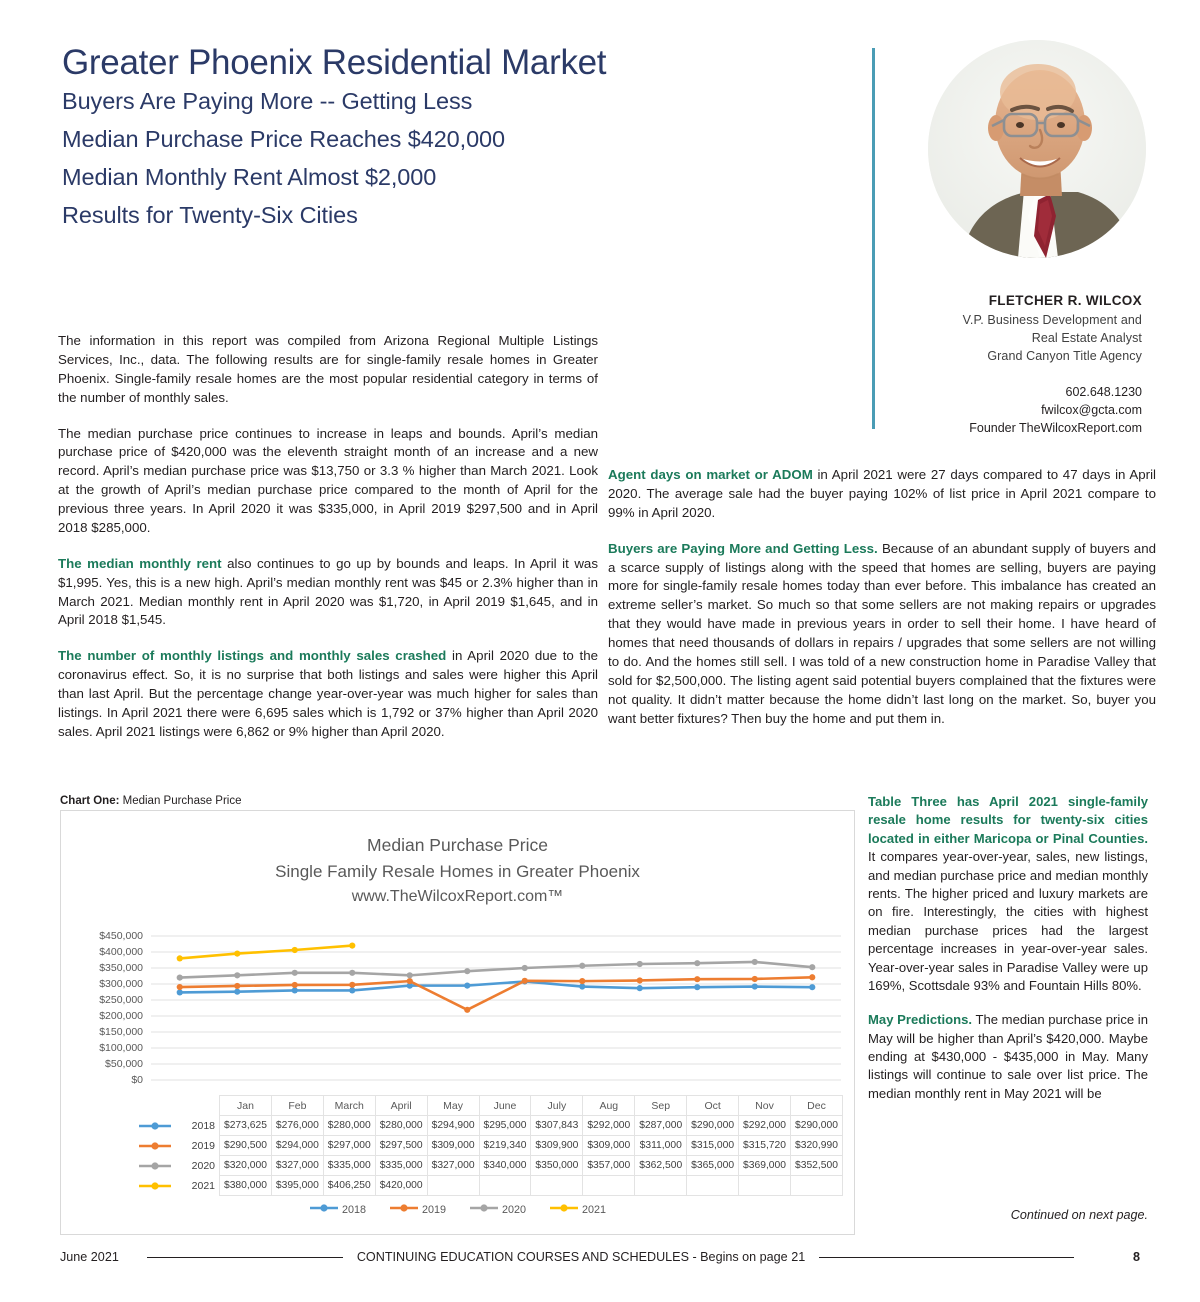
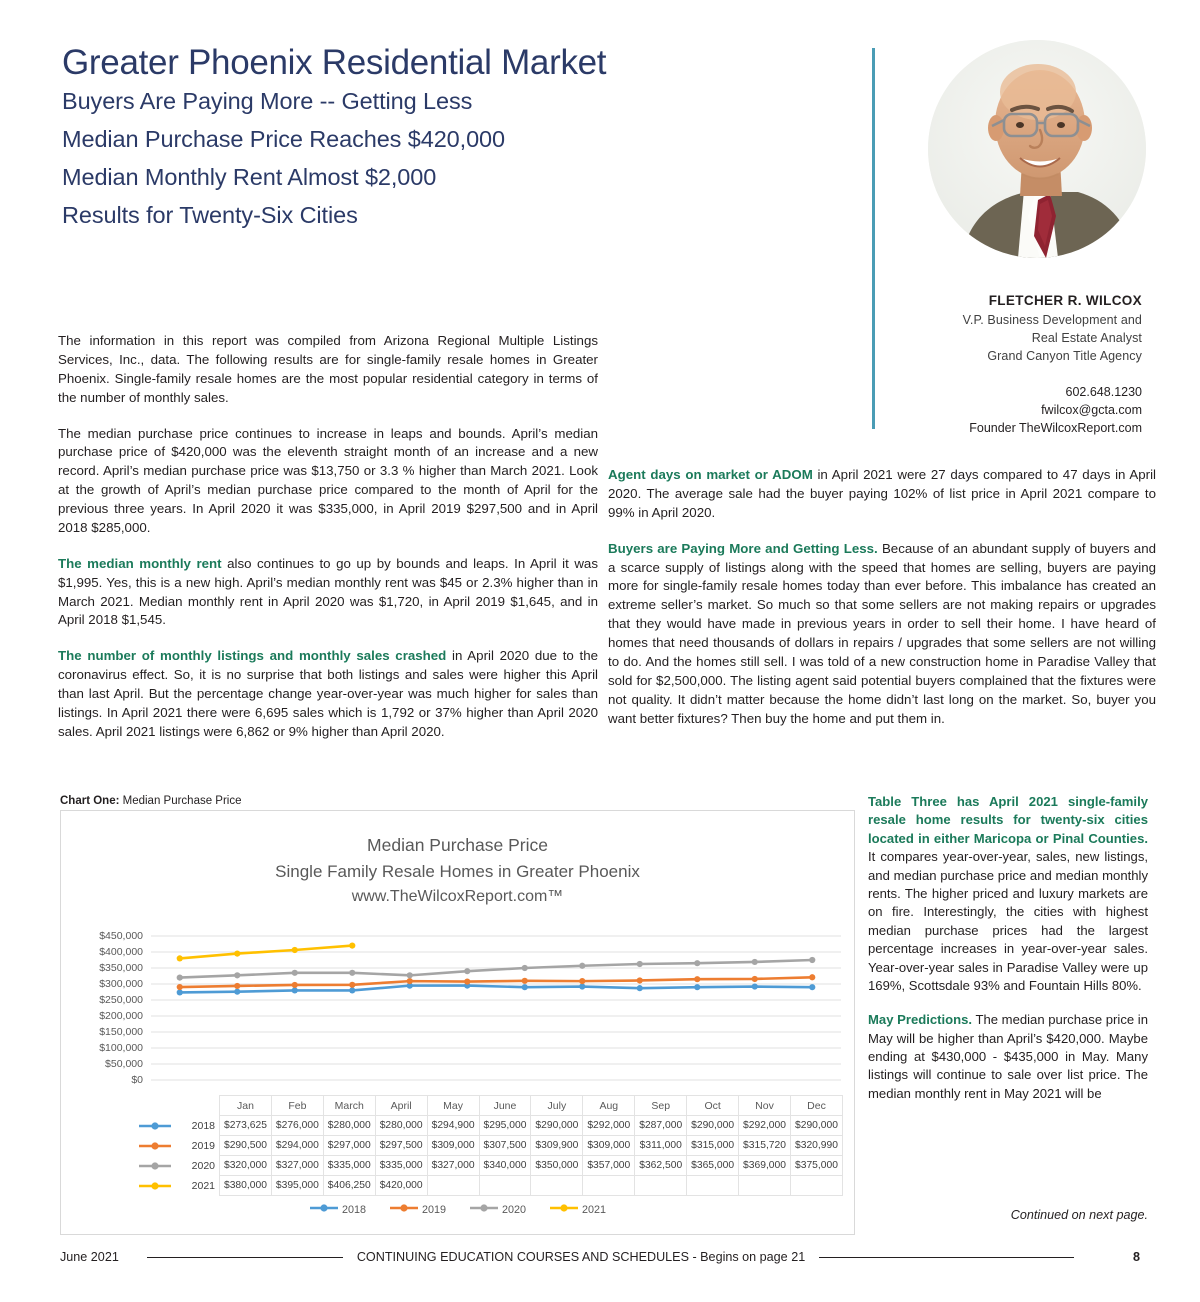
2019/June: $219,340 -> $307,500
2018/July: $307,843 -> $290,000
2020/Dec: $352,500 -> $375,000
